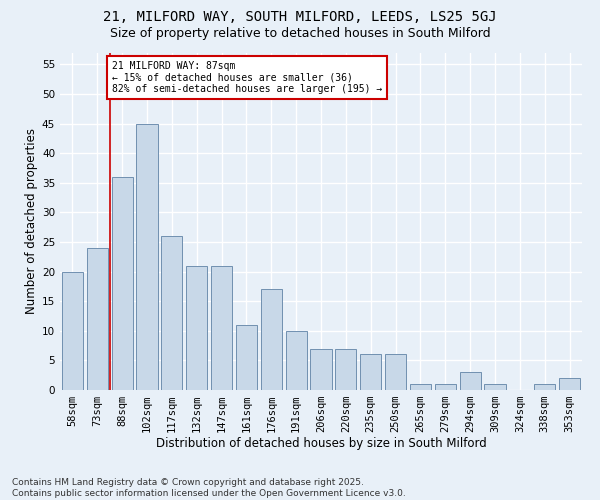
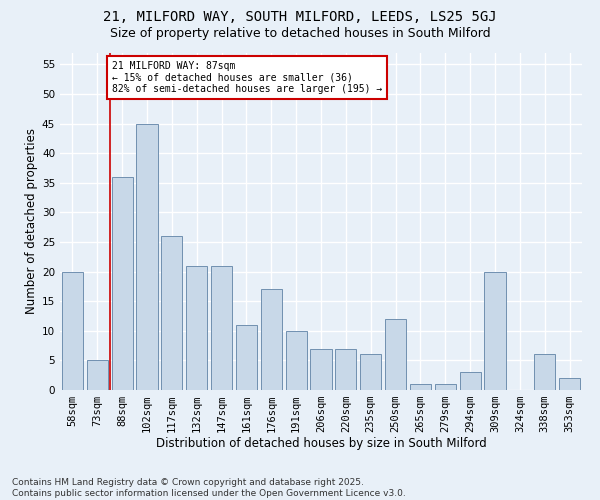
73sqm: 24 -> 5
250sqm: 6 -> 12
309sqm: 1 -> 20
338sqm: 1 -> 6
